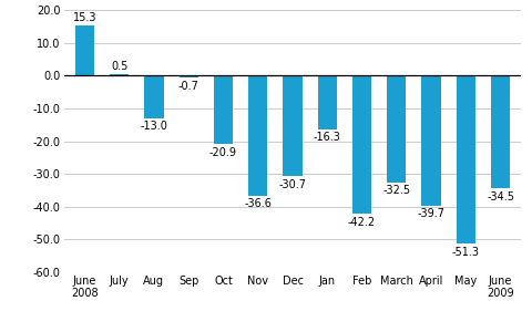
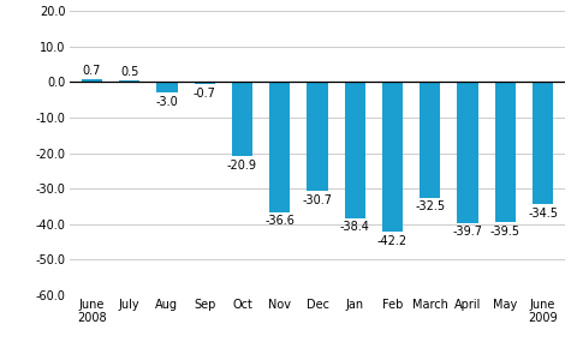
June 2008: 15.3 -> 0.7
Aug: -13.0 -> -3.0
Jan: -16.3 -> -38.4
May: -51.3 -> -39.5
